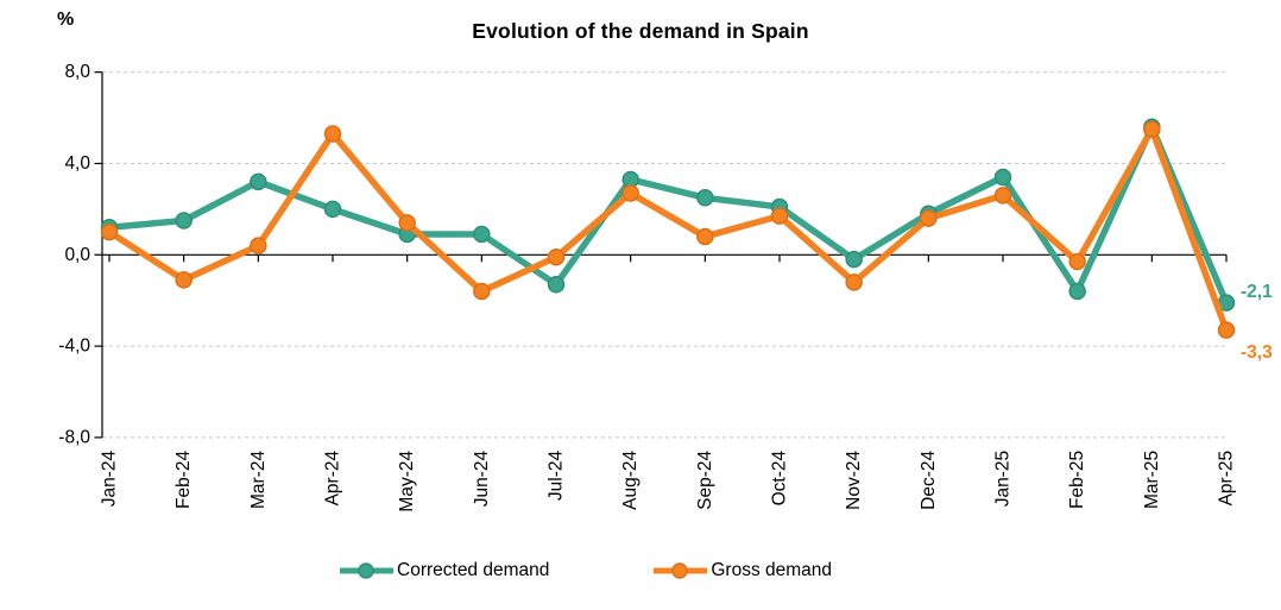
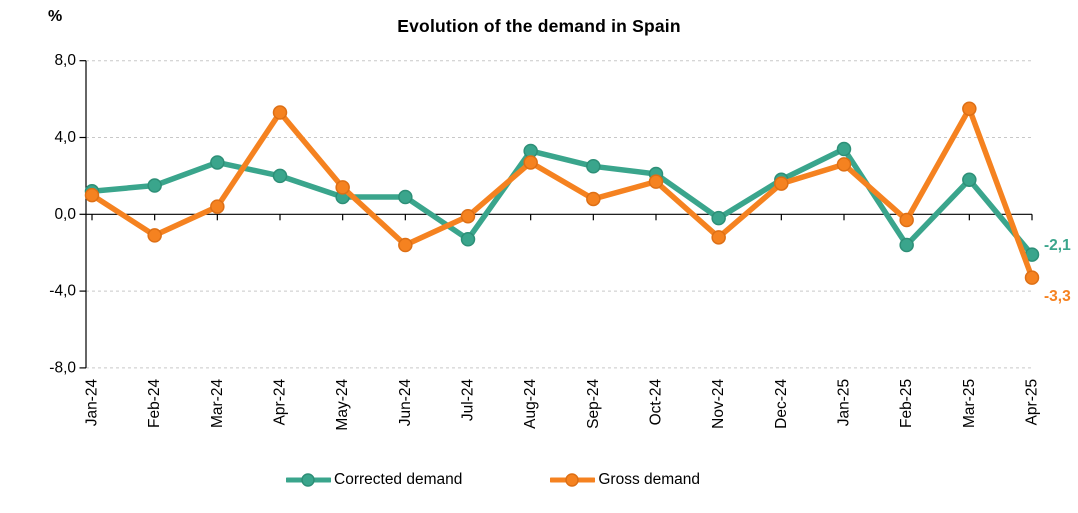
Corrected demand/Mar-24: 3,2 -> 2,7
Corrected demand/Mar-25: 5,6 -> 1,8
